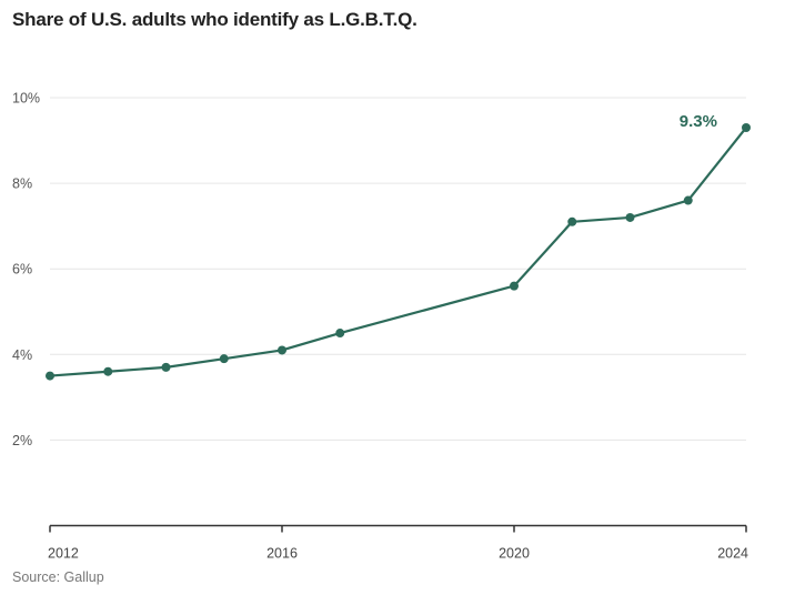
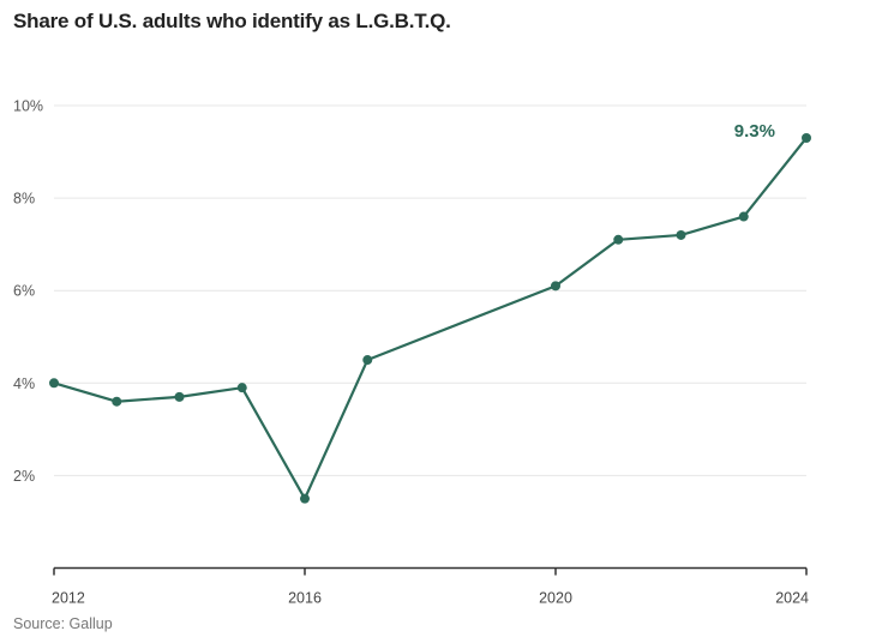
2012: 3.5% -> 4.0%
2016: 4.1% -> 1.5%
2020: 5.6% -> 6.1%
